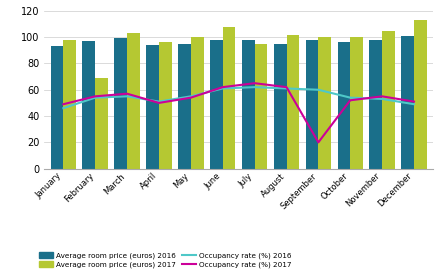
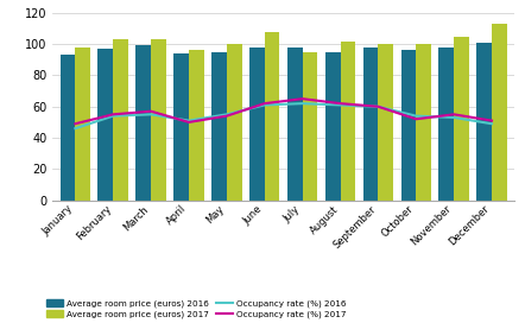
Average room price (euros) 2017/February: 69 -> 103
Occupancy rate (%) 2017/September: 20 -> 60
